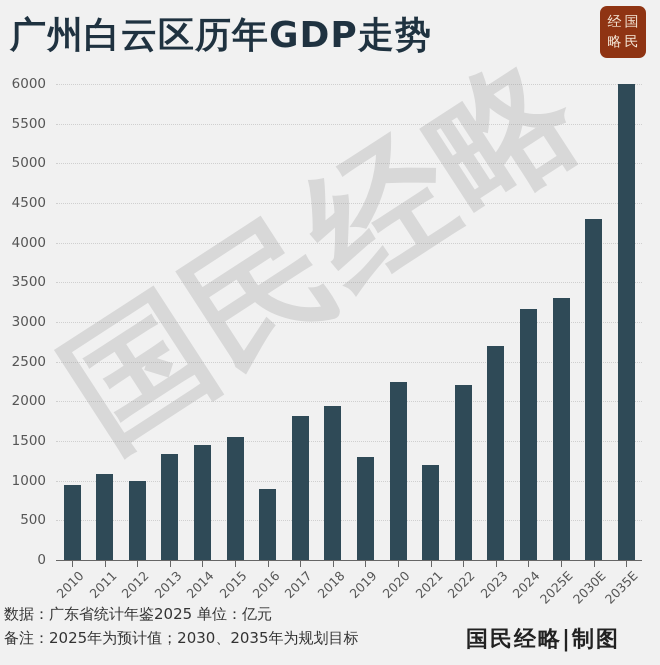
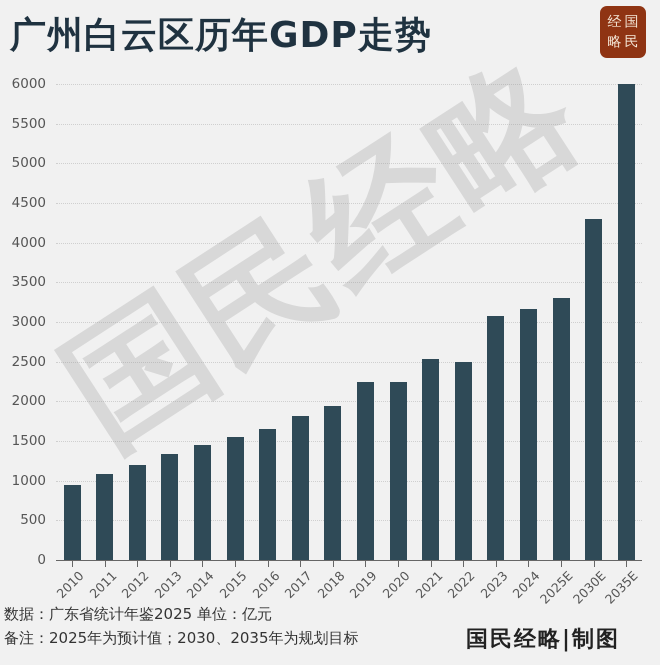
2012: 1000 -> 1200
2016: 900 -> 1600
2019: 1300 -> 2200
2021: 1200 -> 2500
2022: 2200 -> 2500
2023: 2700 -> 3100
